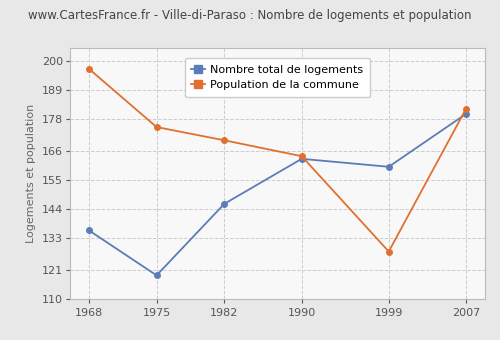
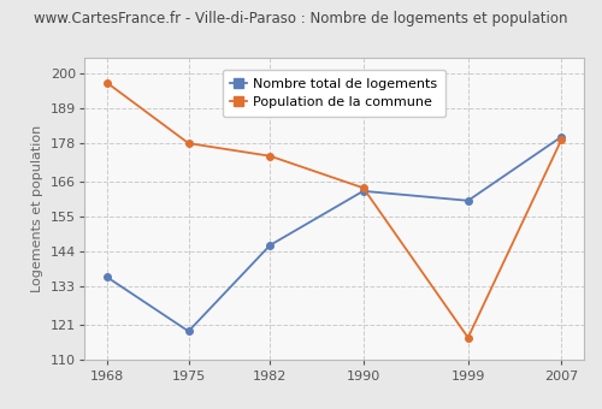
Population de la commune/1975: 175 -> 178
Population de la commune/1982: 170 -> 174
Population de la commune/1999: 128 -> 117
Population de la commune/2007: 182 -> 179
